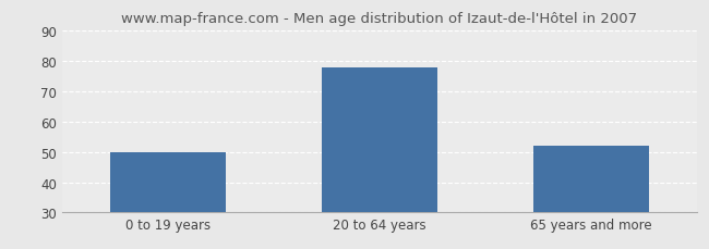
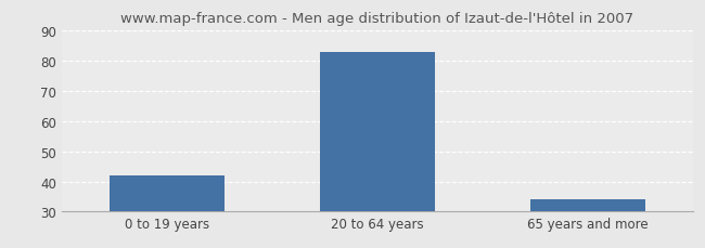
0 to 19 years: 50 -> 42
20 to 64 years: 78 -> 83
65 years and more: 52 -> 34
